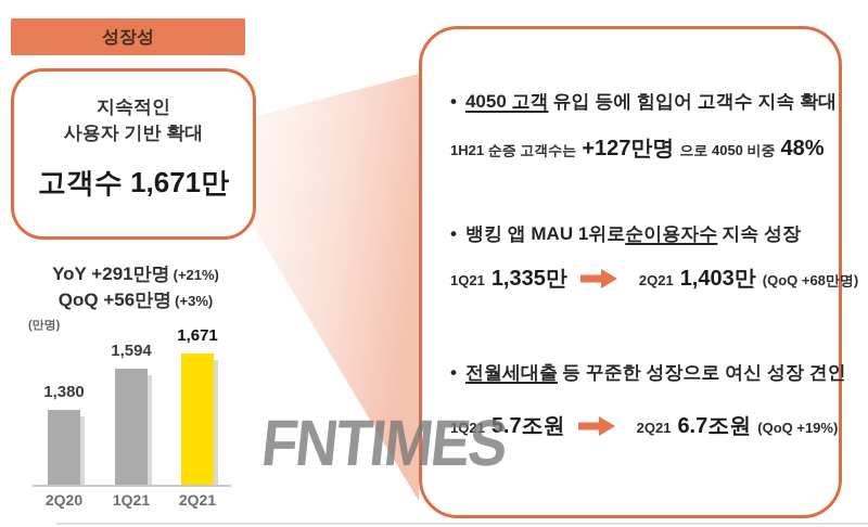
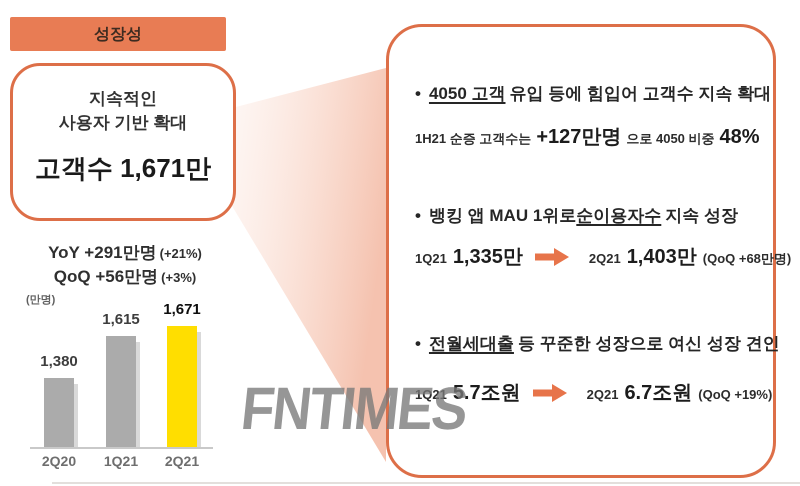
1Q21: 1,594 -> 1,615
